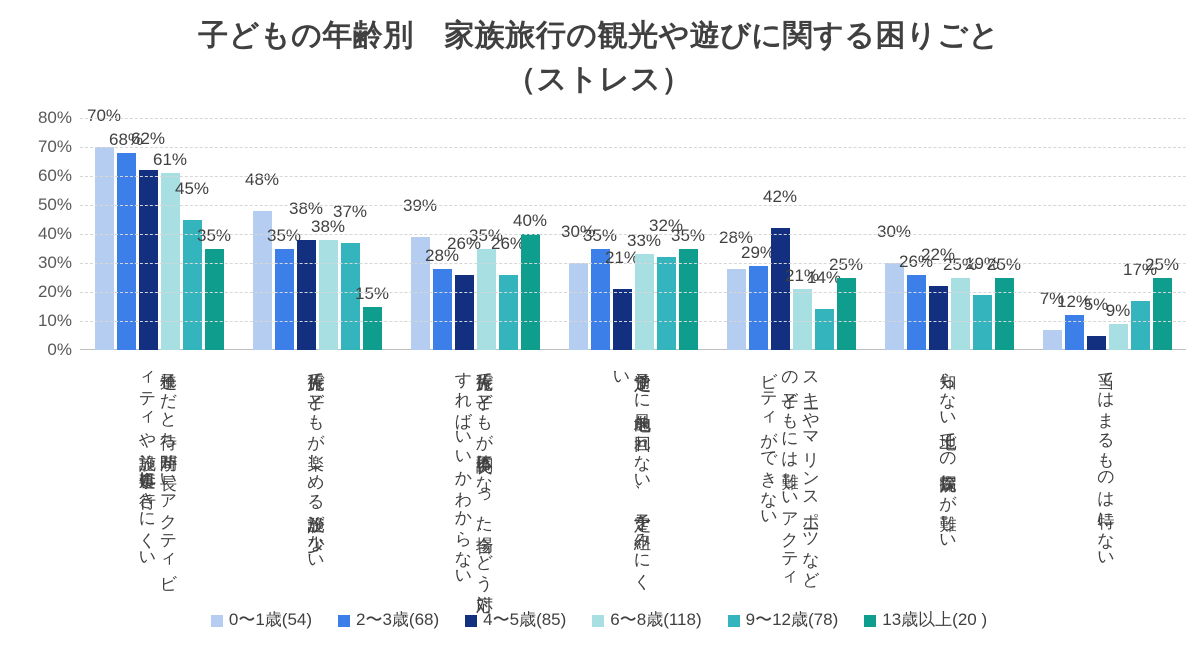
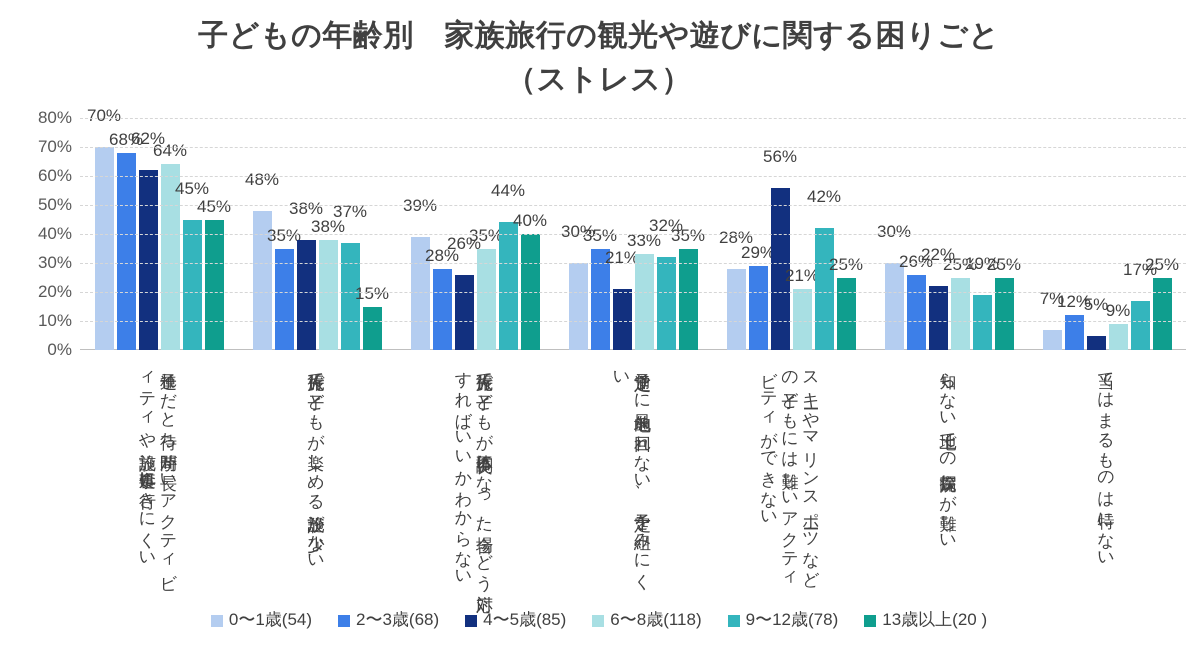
6〜8歳(118)/子連れだと待ち時間が長いアクティビィティや施設、食事処に行きにくい: 61% -> 64%
13歳以上(20 )/子連れだと待ち時間が長いアクティビィティや施設、食事処に行きにくい: 35% -> 45%
9〜12歳(78)/旅行先で子どもが体調不良になった場合、どう対応すればいいかわからない: 26% -> 44%
4〜5歳(85)/スキーやマリンスポーツなどの子どもには難しいアクティビティができない: 42% -> 56%
9〜12歳(78)/スキーやマリンスポーツなどの子どもには難しいアクティビティができない: 14% -> 42%
